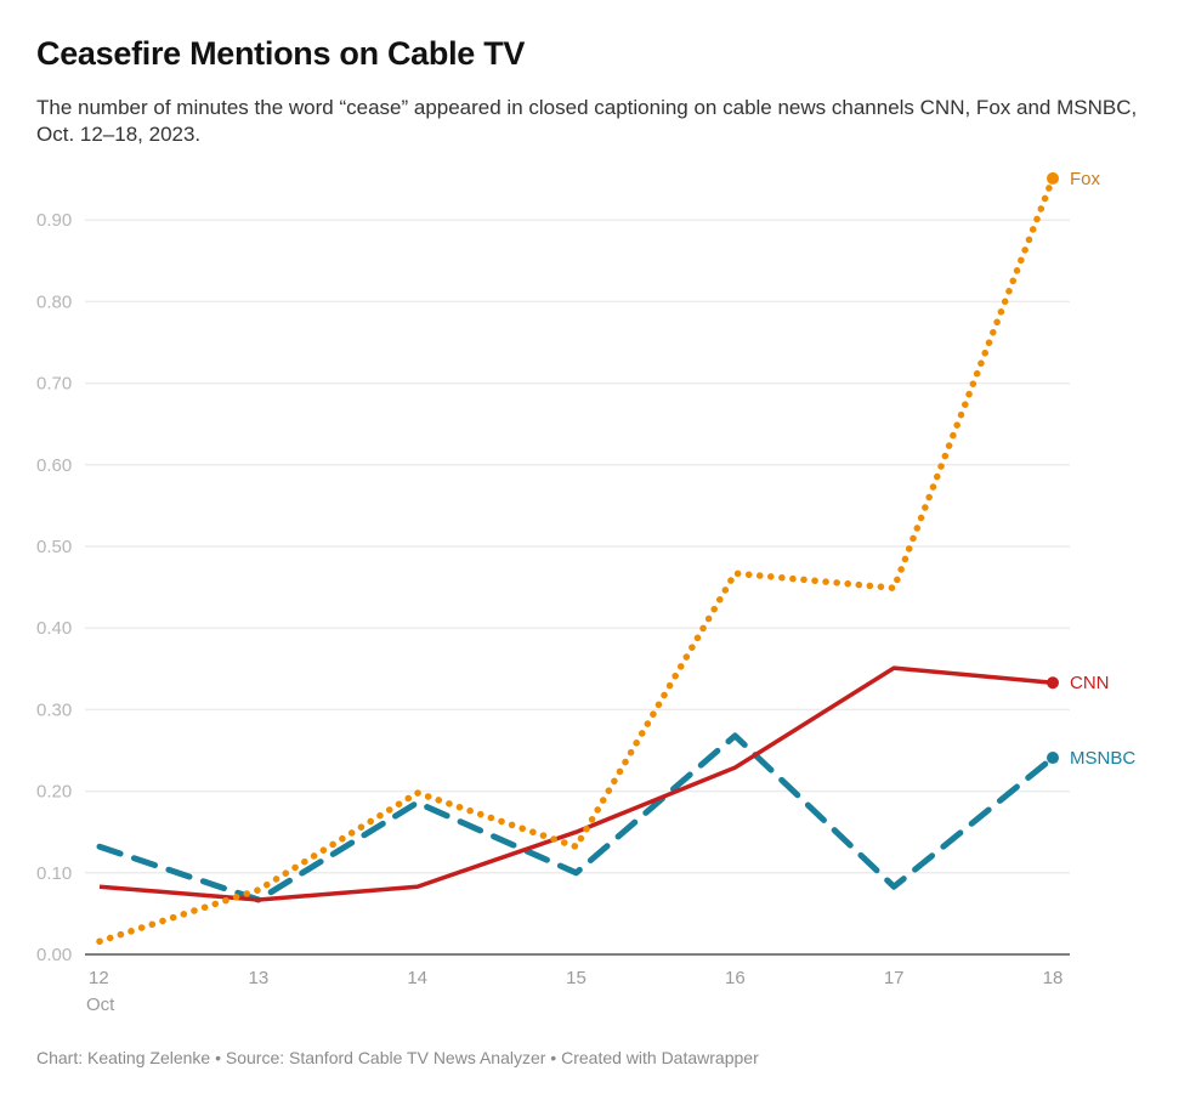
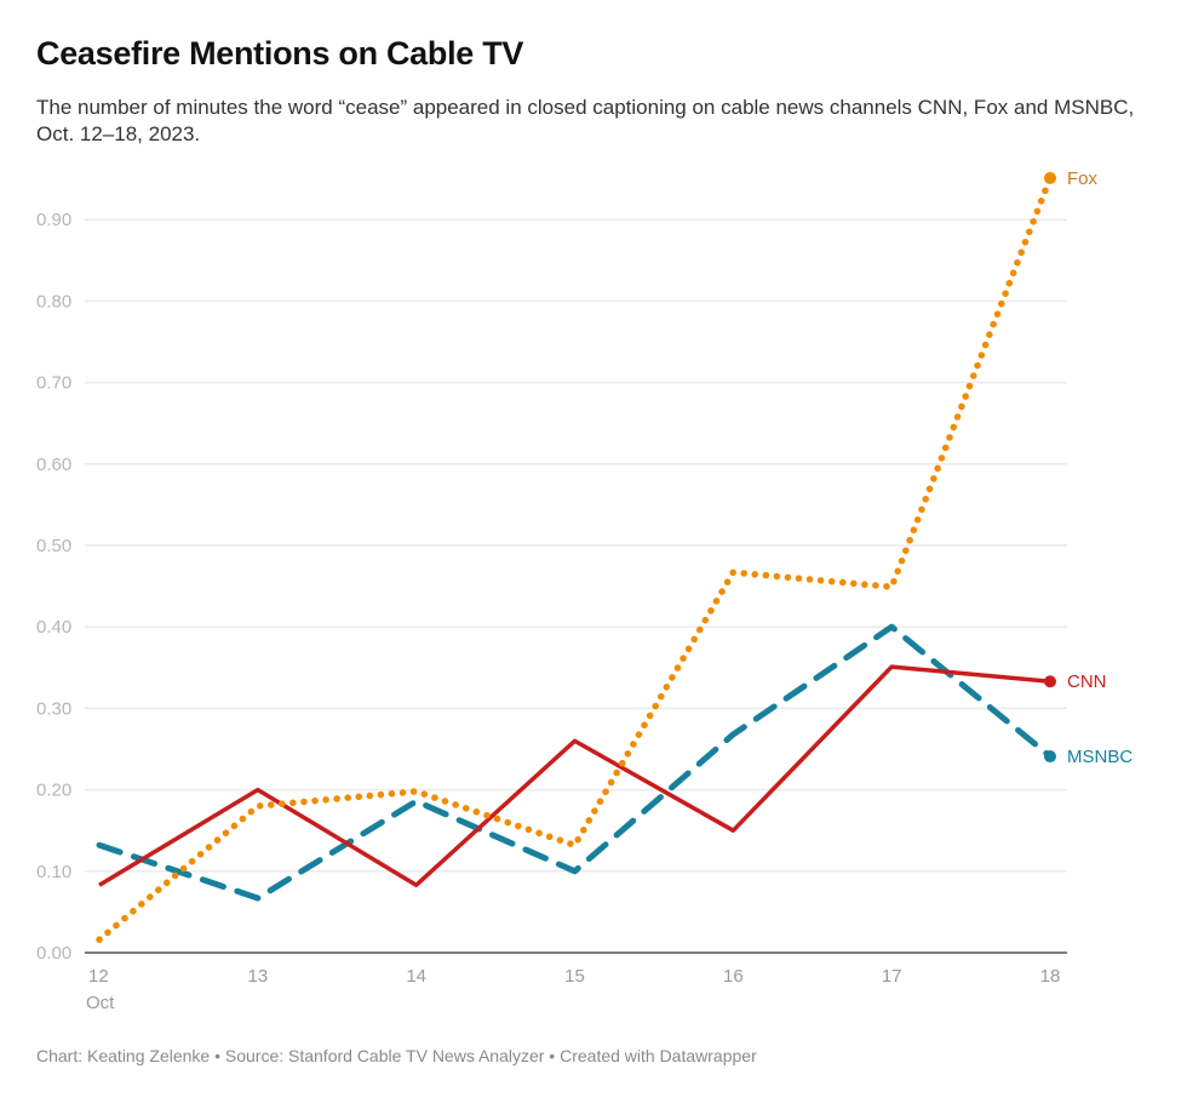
Fox/13: 0.08 -> 0.18
CNN/13: 0.07 -> 0.20
CNN/15: 0.15 -> 0.26
CNN/16: 0.23 -> 0.15
MSNBC/17: 0.08 -> 0.40
